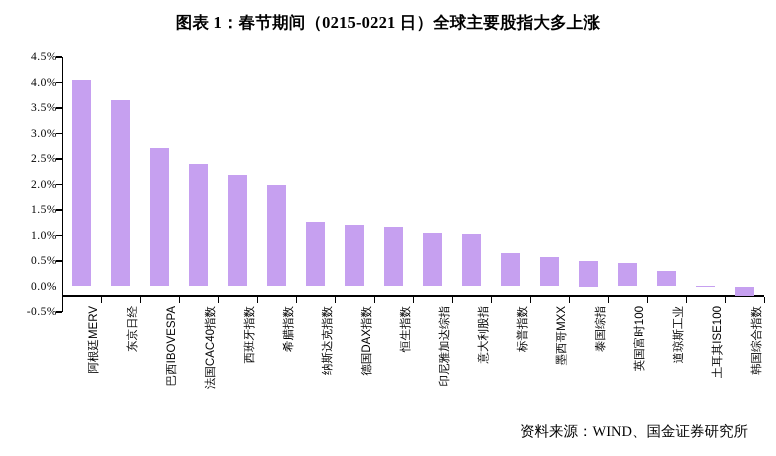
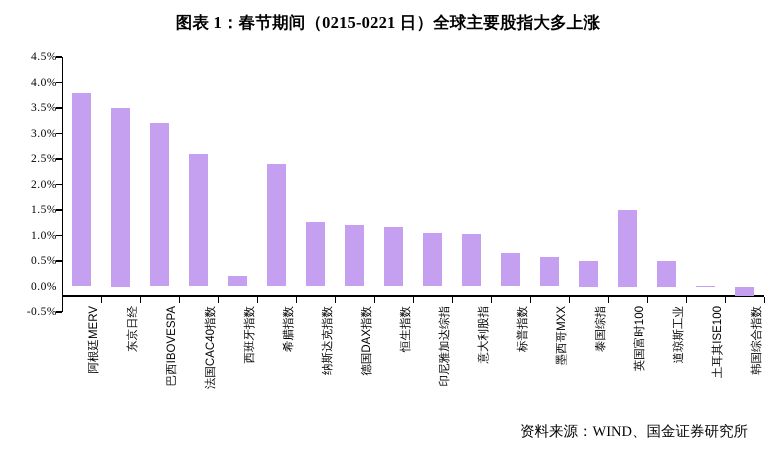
阿根廷MERV: 4.0% -> 3.8%
东京日经: 3.7% -> 3.5%
巴西IBOVESPA: 2.7% -> 3.2%
法国CAC40指数: 2.4% -> 2.6%
西班牙指数: 2.2% -> 0.2%
希腊指数: 2.0% -> 2.4%
英国富时100: 0.5% -> 1.5%
道琼斯工业: 0.3% -> 0.5%
